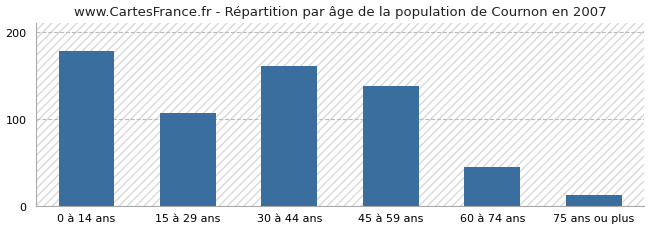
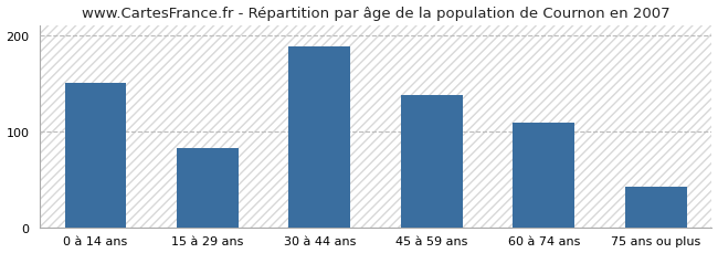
0 à 14 ans: 178 -> 150
15 à 29 ans: 106 -> 82
30 à 44 ans: 160 -> 188
60 à 74 ans: 44 -> 109
75 ans ou plus: 12 -> 42
